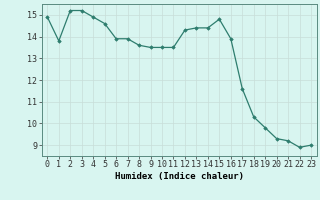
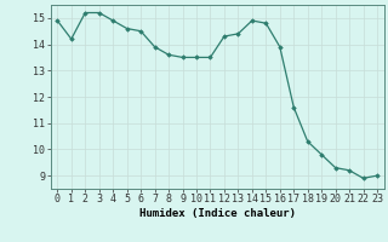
1: 13.8 -> 14.2
6: 13.9 -> 14.5
14: 14.4 -> 14.9
